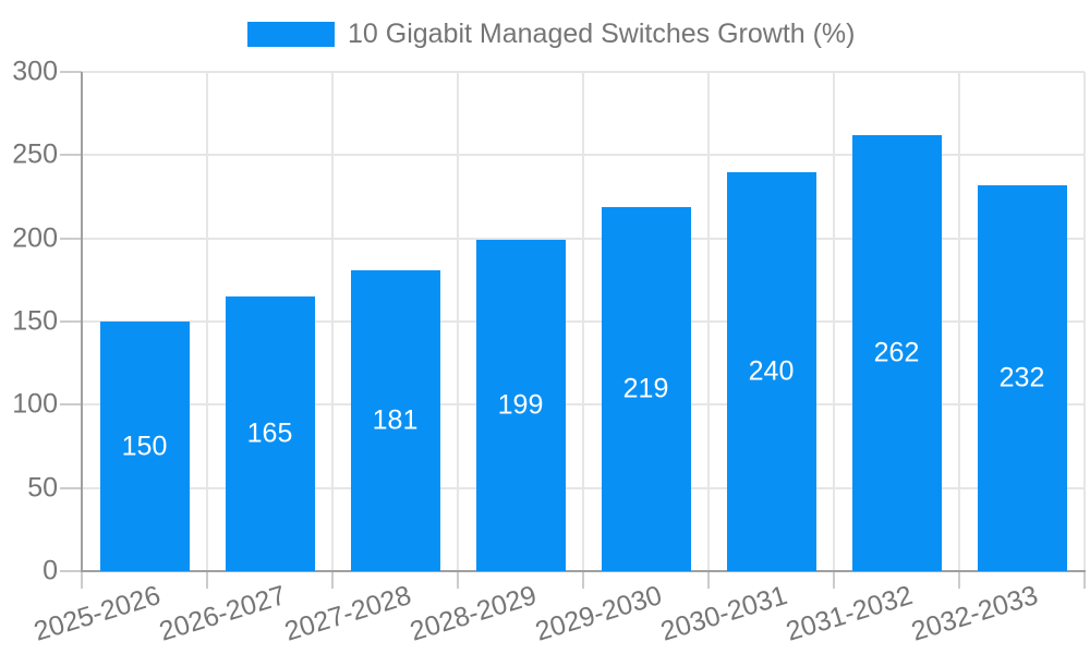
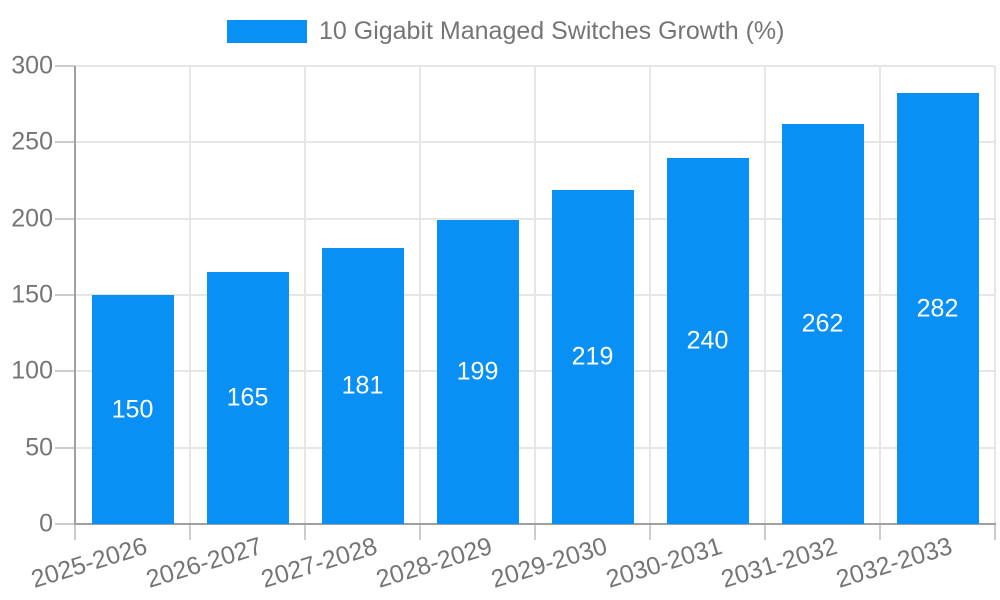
2032-2033: 232 -> 282
